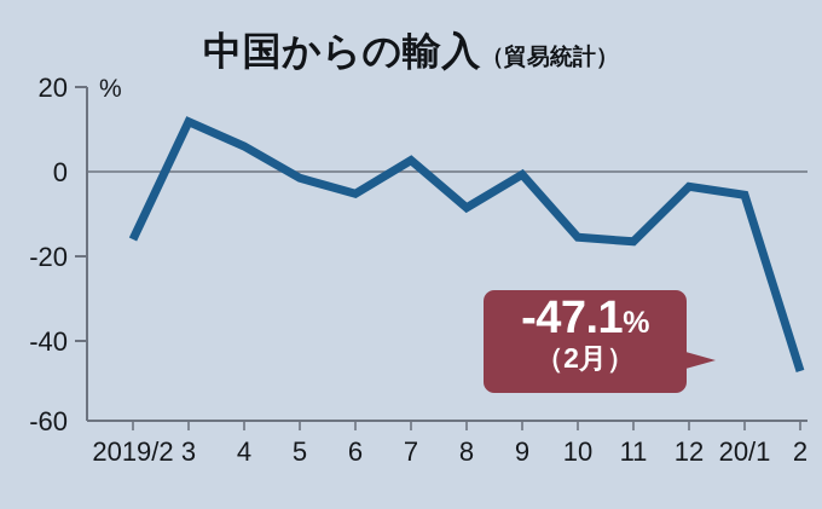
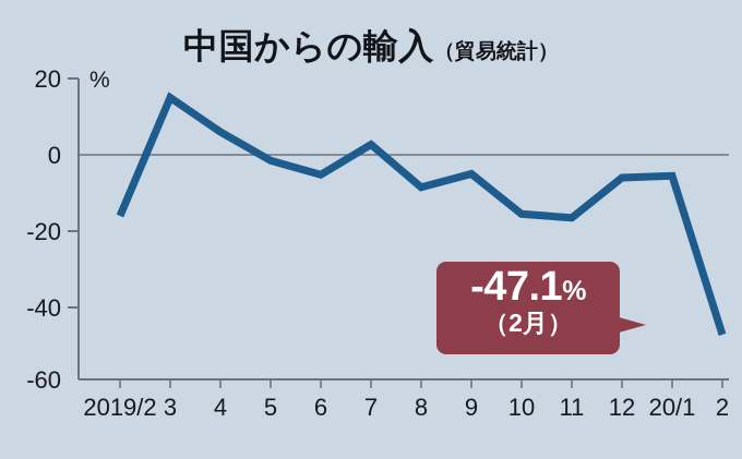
3: 12 -> 15
9: -1 -> -5
12: -4 -> -6
